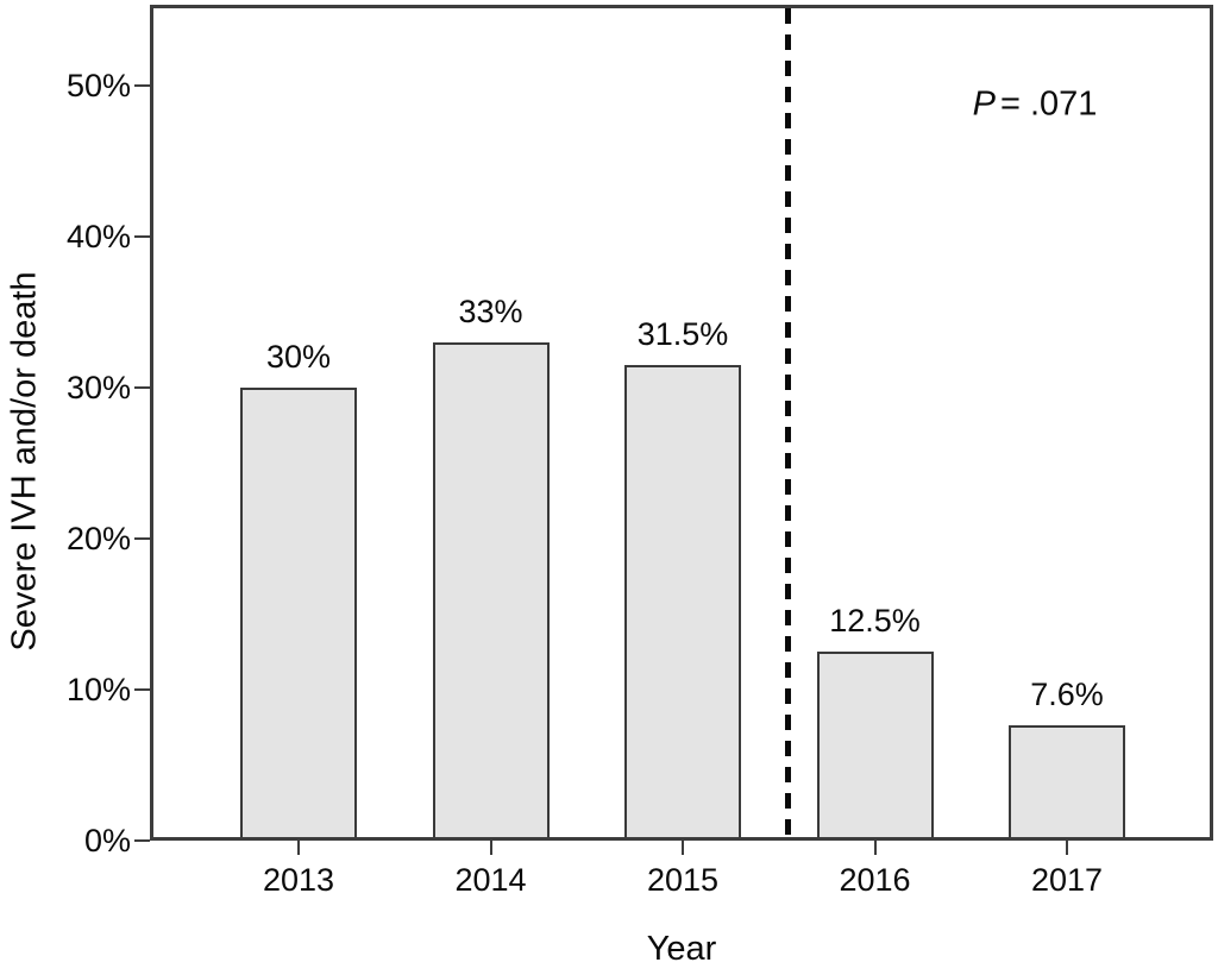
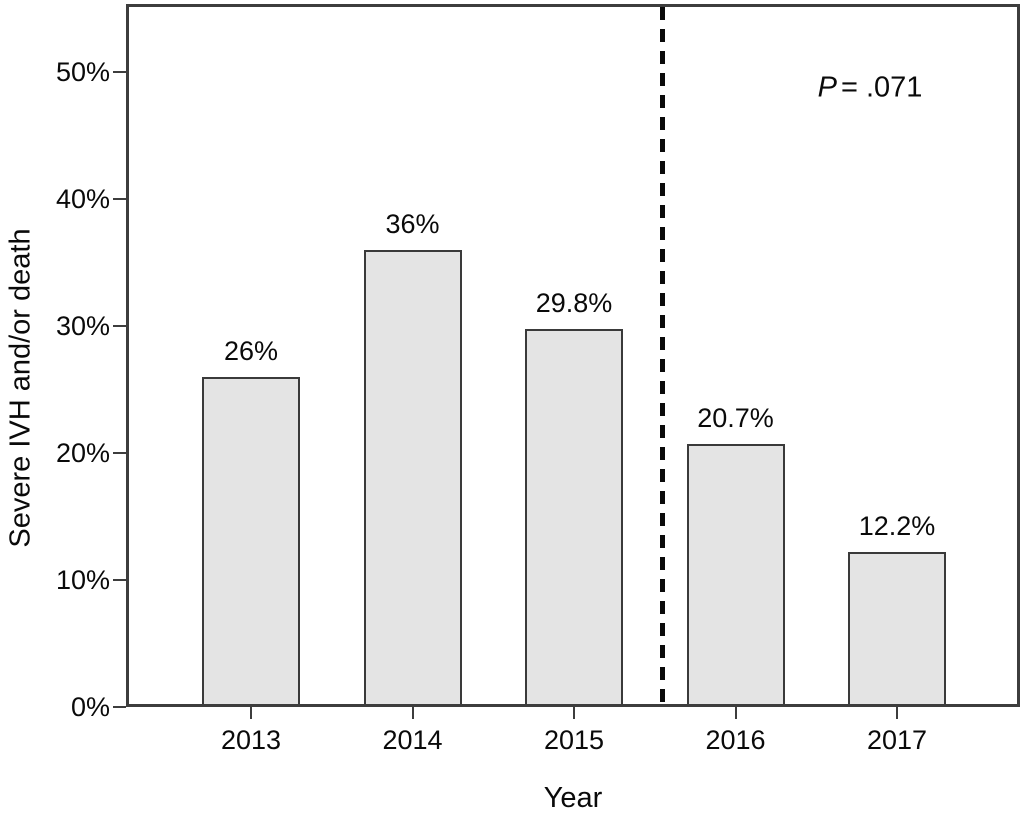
2013: 30% -> 26%
2014: 33% -> 36%
2015: 31.5% -> 29.8%
2016: 12.5% -> 20.7%
2017: 7.6% -> 12.2%
